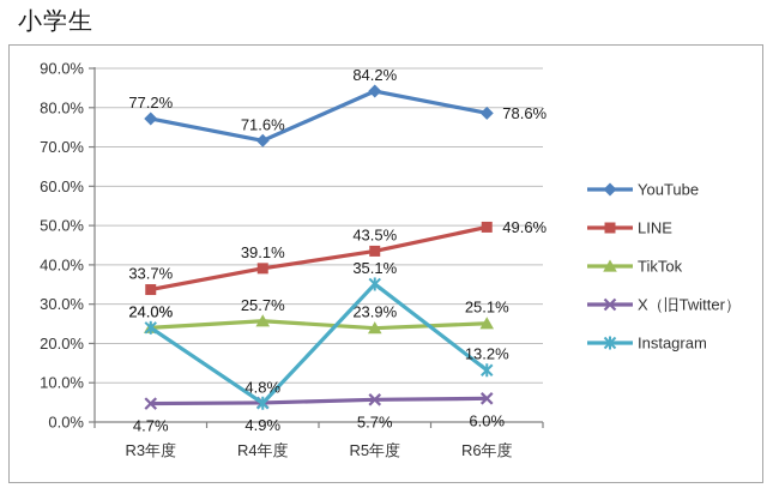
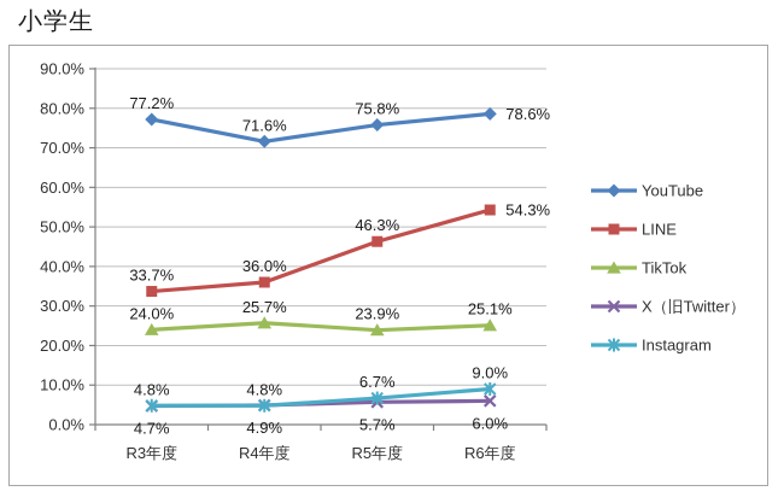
Instagram/R3年度: 24.0% -> 4.8%
LINE/R4年度: 39.1% -> 36.0%
YouTube/R5年度: 84.2% -> 75.8%
LINE/R5年度: 43.5% -> 46.3%
Instagram/R5年度: 35.1% -> 6.7%
LINE/R6年度: 49.6% -> 54.3%
Instagram/R6年度: 13.2% -> 9.0%
